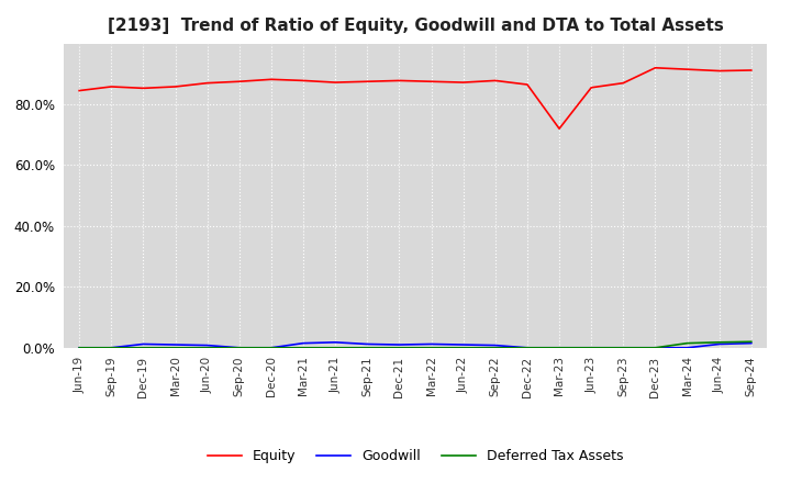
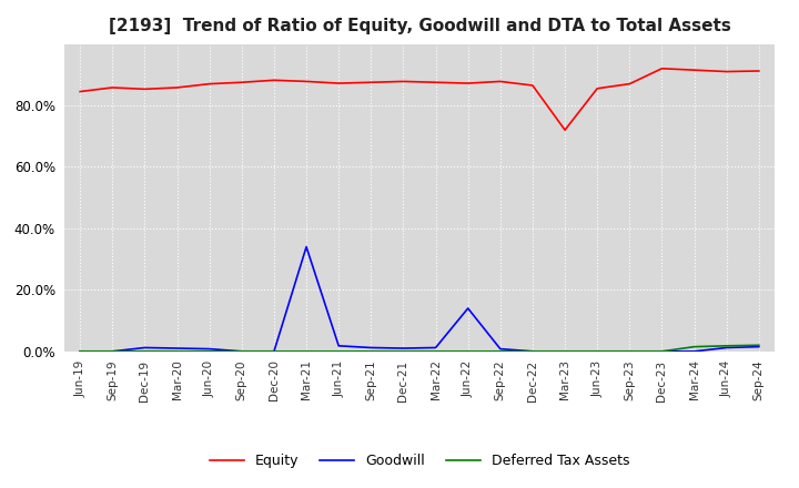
Goodwill/Mar-21: 1.5% -> 34.0%
Goodwill/Jun-22: 1.0% -> 14.0%
